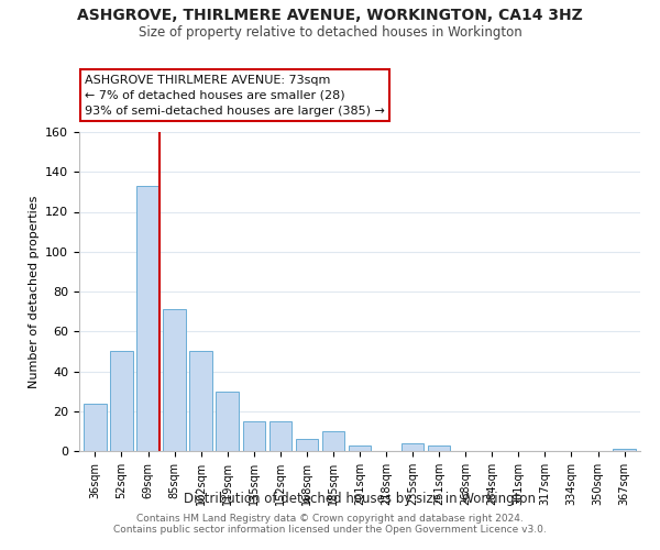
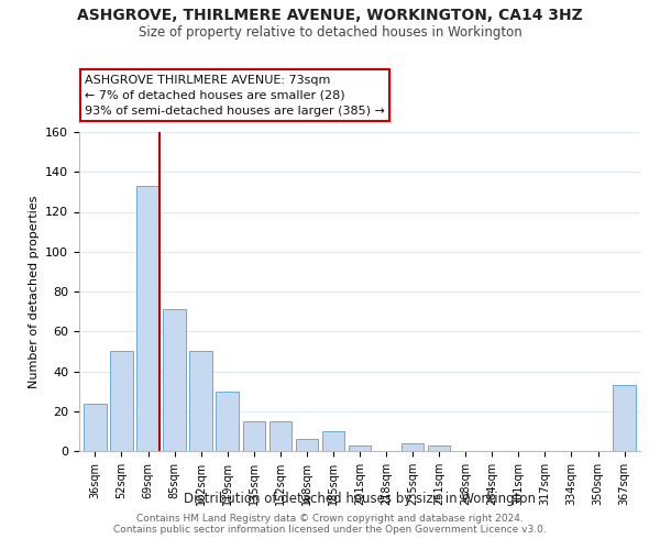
367sqm: 1 -> 33
